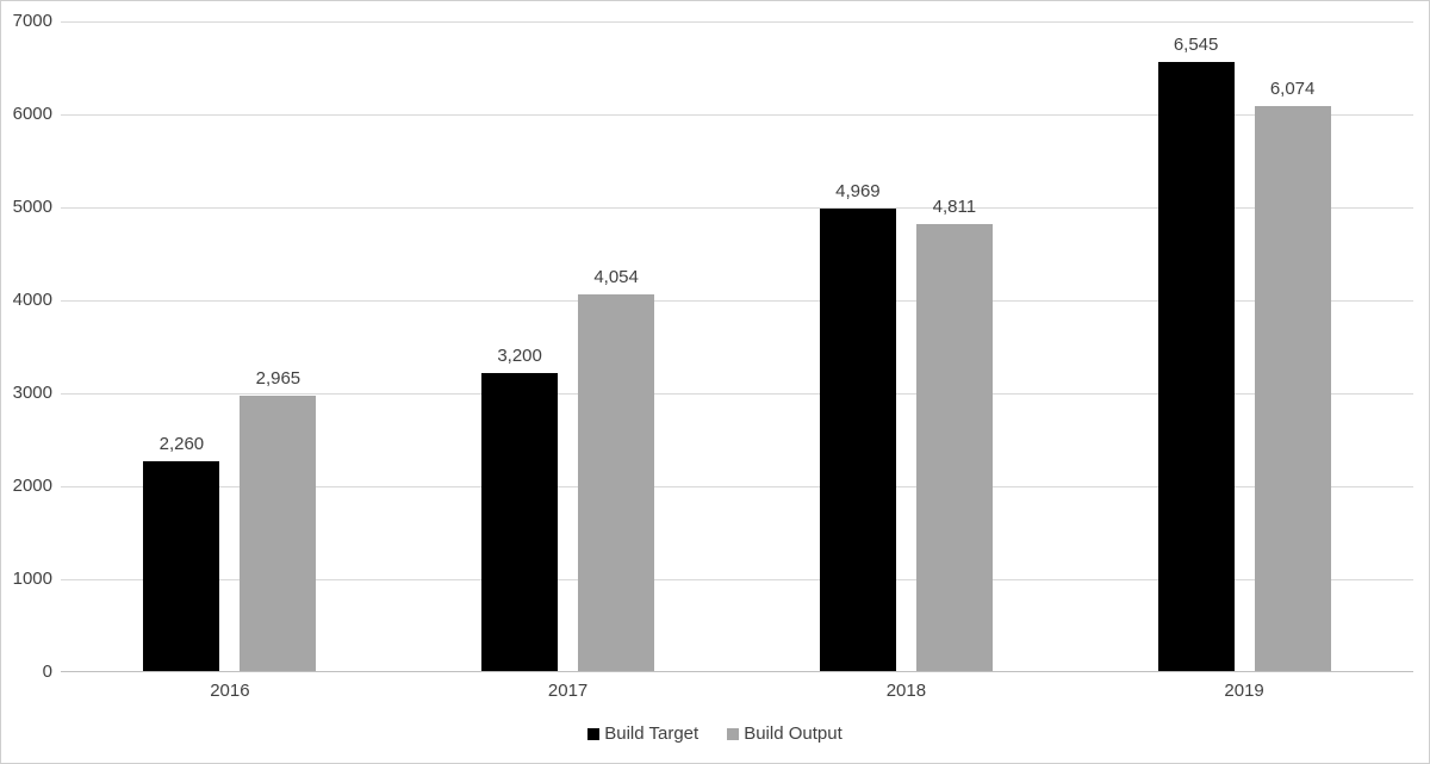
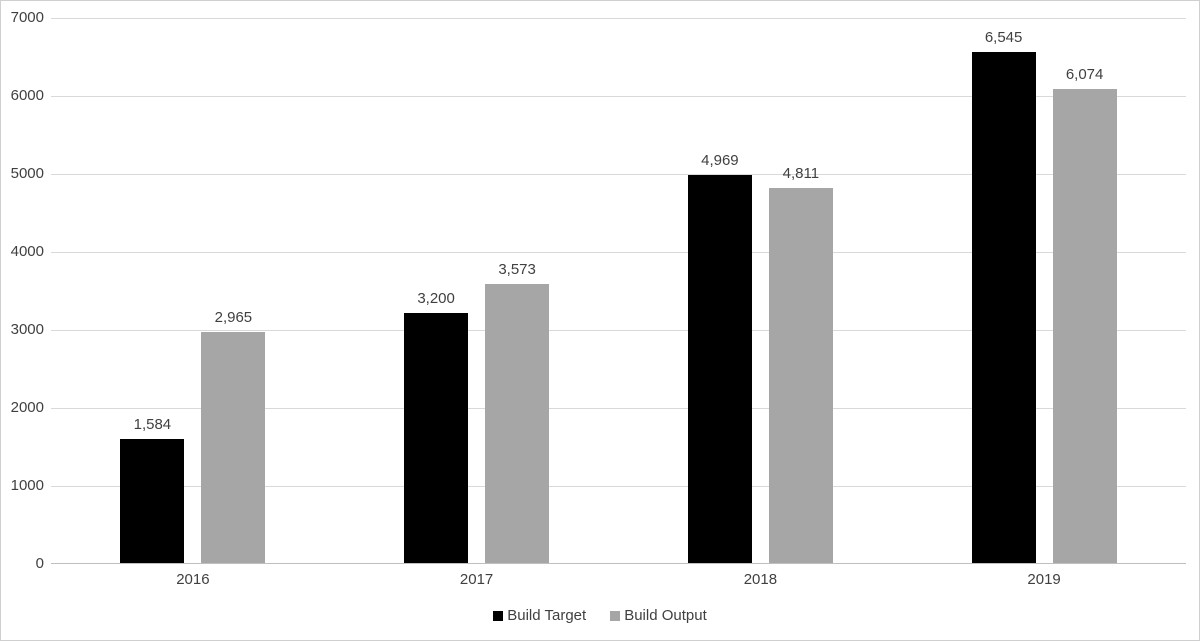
Build Target/2016: 2,260 -> 1,584
Build Output/2017: 4,054 -> 3,573
